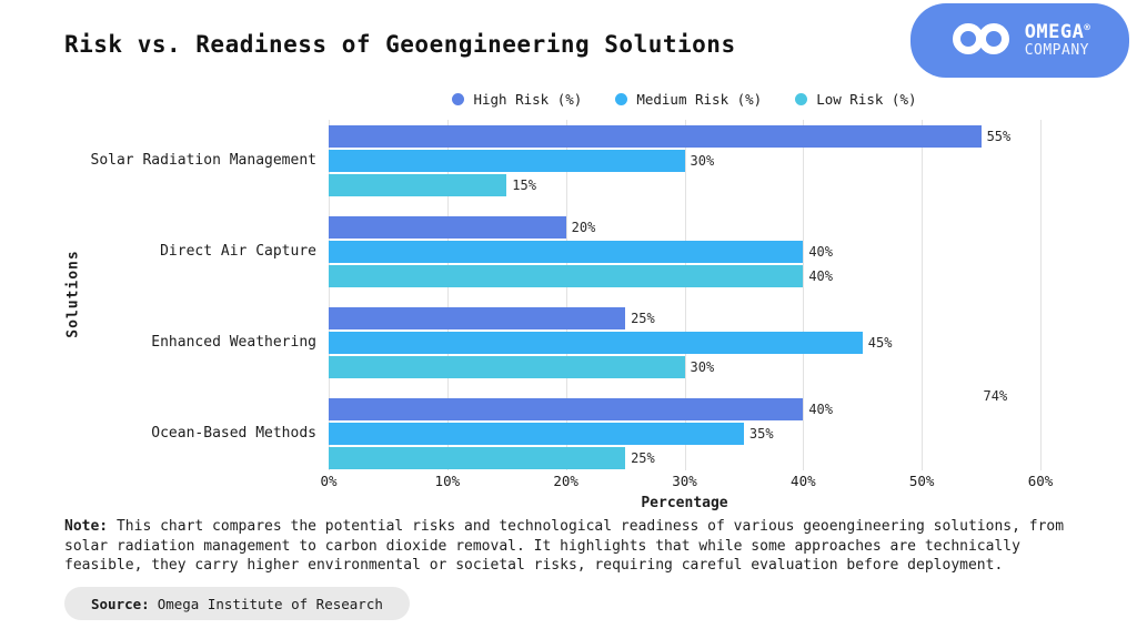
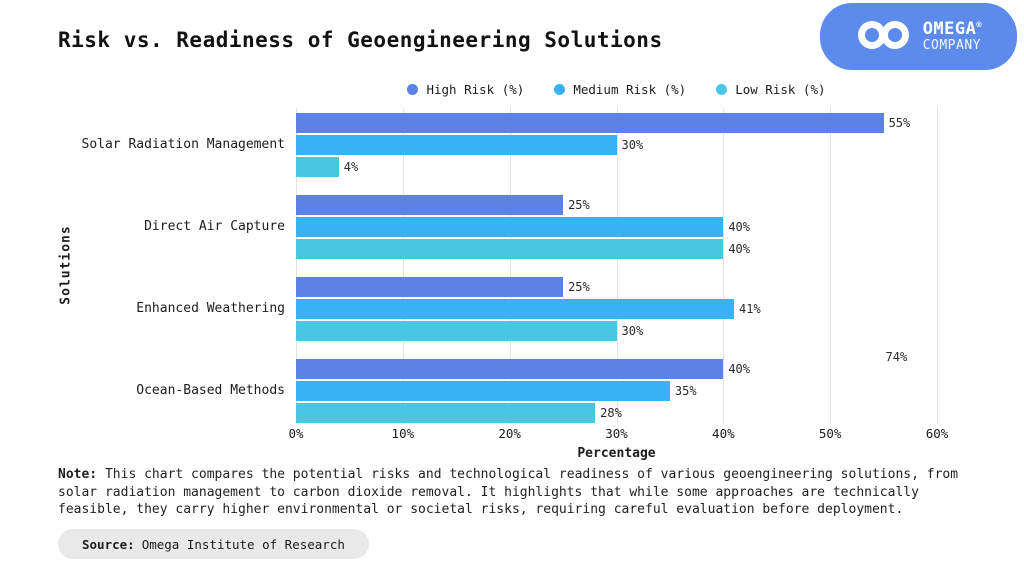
Low Risk (%)/Solar Radiation Management: 15% -> 4%
High Risk (%)/Direct Air Capture: 20% -> 25%
Medium Risk (%)/Enhanced Weathering: 45% -> 41%
Low Risk (%)/Ocean-Based Methods: 25% -> 28%
